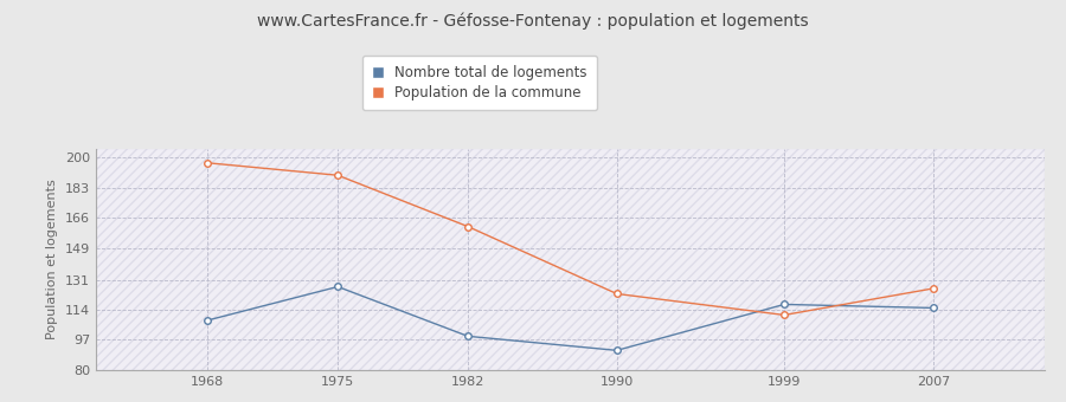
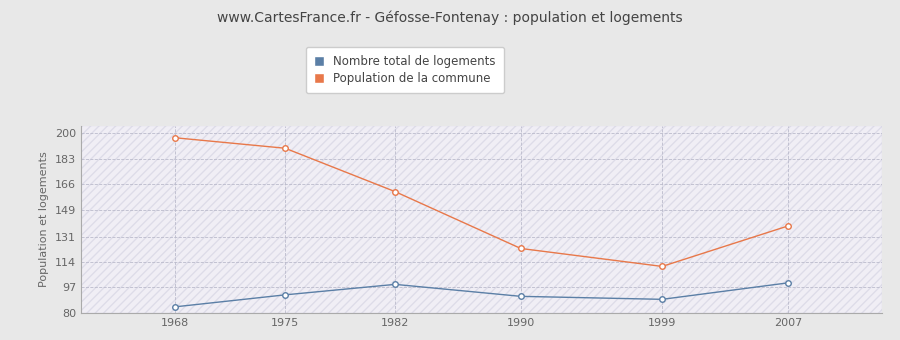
Nombre total de logements/1968: 108 -> 84
Nombre total de logements/1975: 127 -> 92
Nombre total de logements/1999: 117 -> 89
Nombre total de logements/2007: 115 -> 100
Population de la commune/2007: 126 -> 138
